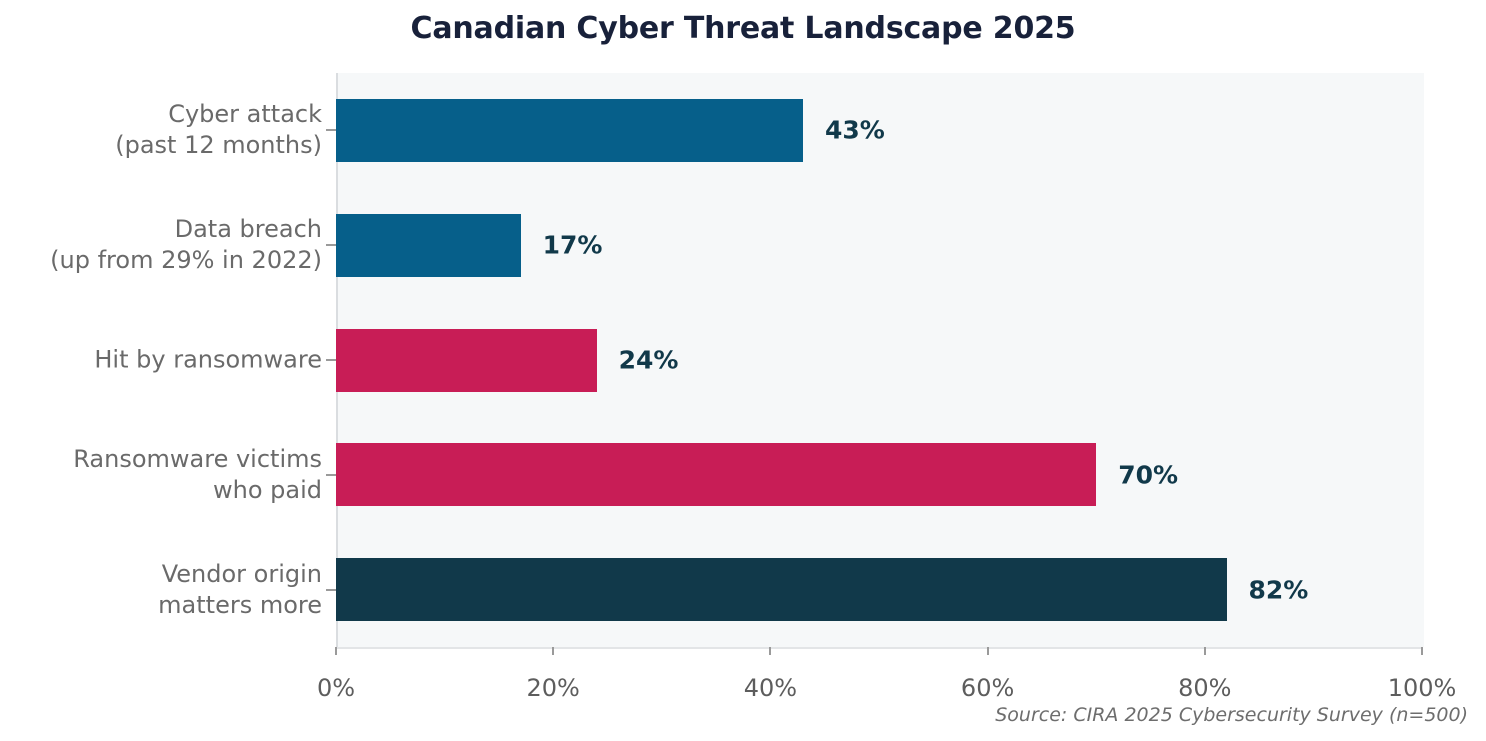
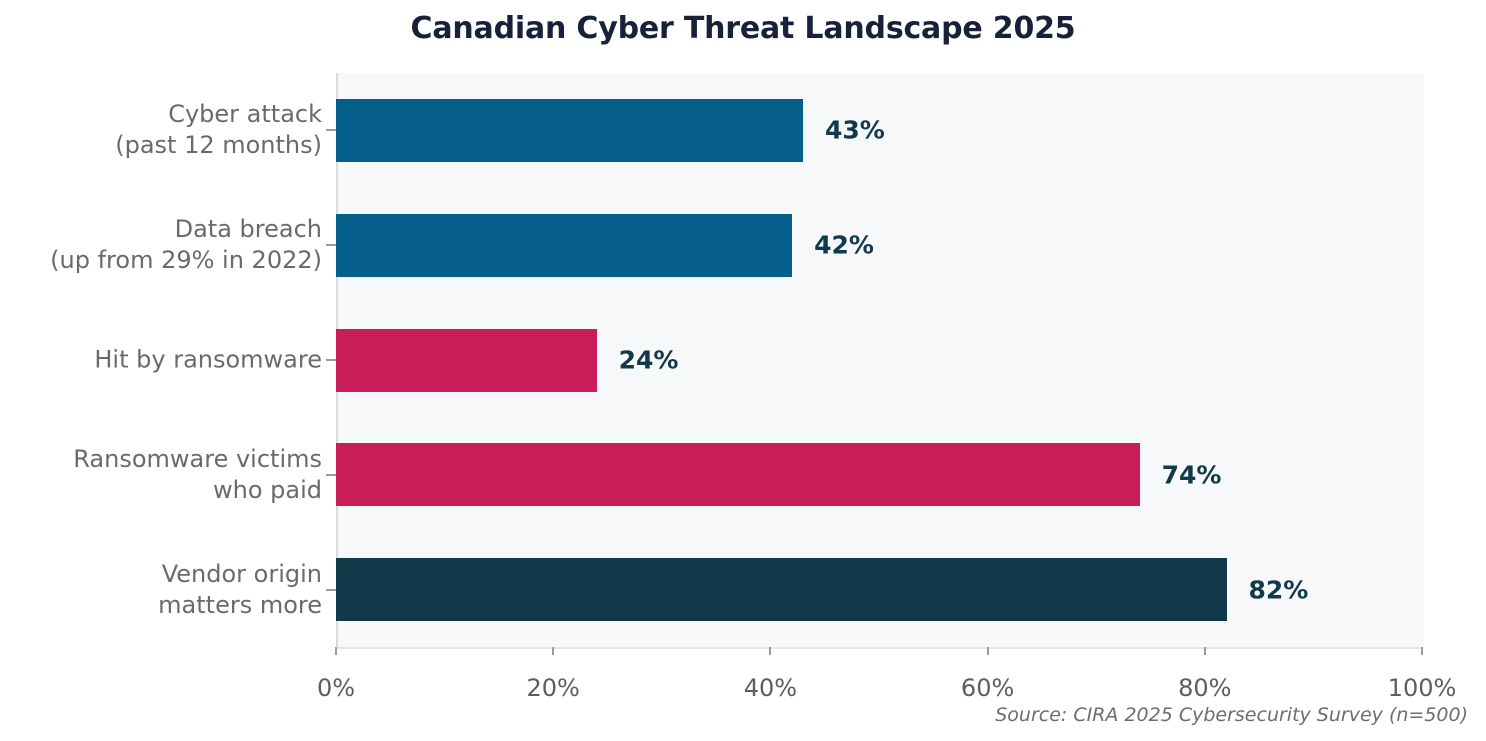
Data breach (up from 29% in 2022): 17% -> 42%
Ransomware victims who paid: 70% -> 74%
